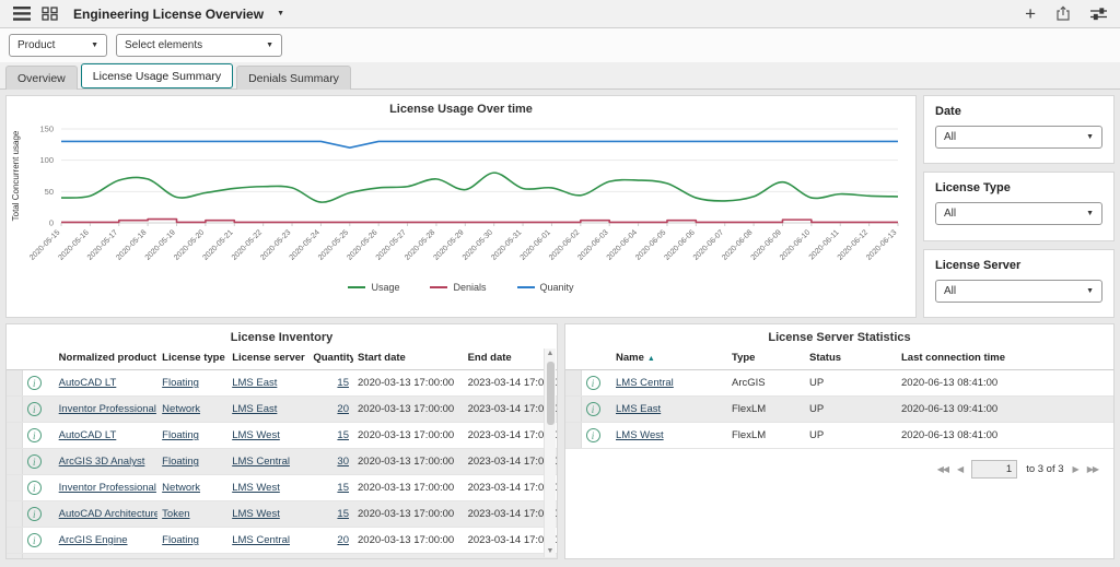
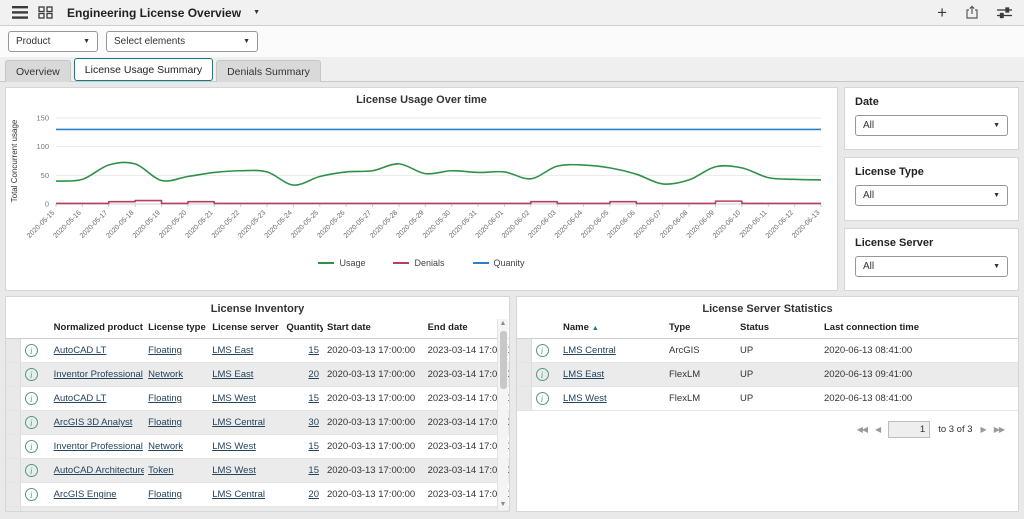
Quanity/2020-05-25: 120 -> 130
Usage/2020-05-30: 80 -> 60
Usage/2020-06-06: 40 -> 50
Usage/2020-06-10: 40 -> 60
